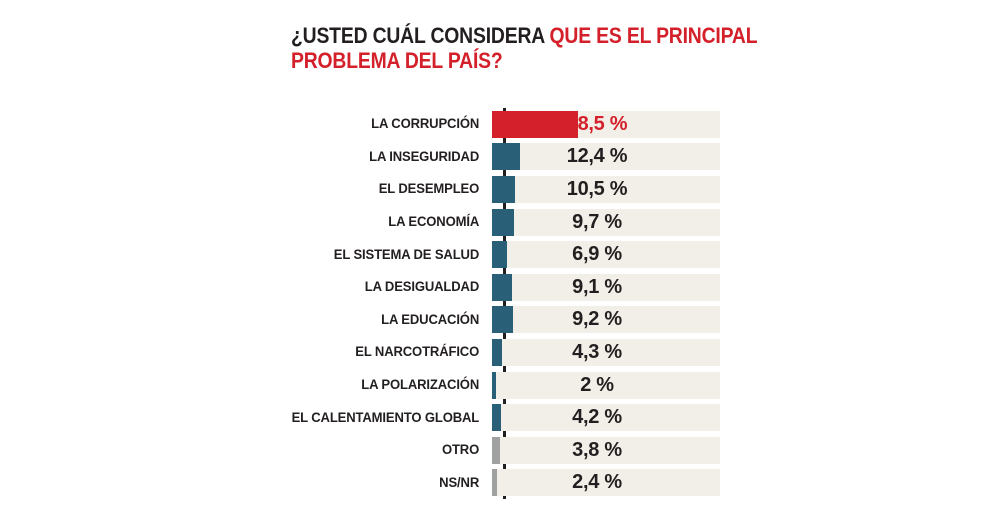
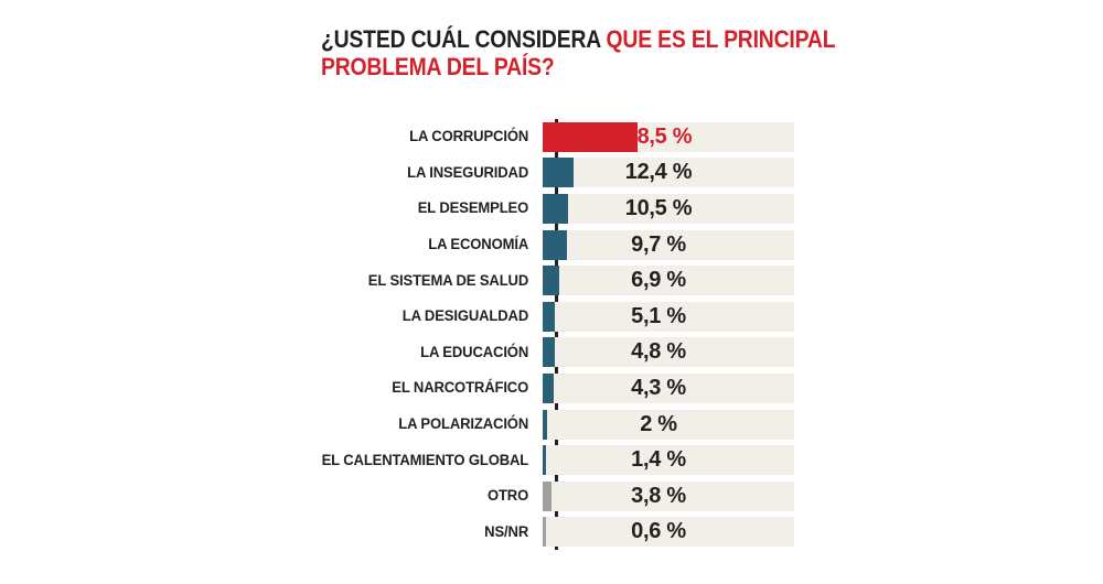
LA DESIGUALDAD: 9,1 -> 5,1
LA EDUCACIÓN: 9,2 -> 4,8
EL CALENTAMIENTO GLOBAL: 4,2 -> 1,4
NS/NR: 2,4 -> 0,6
